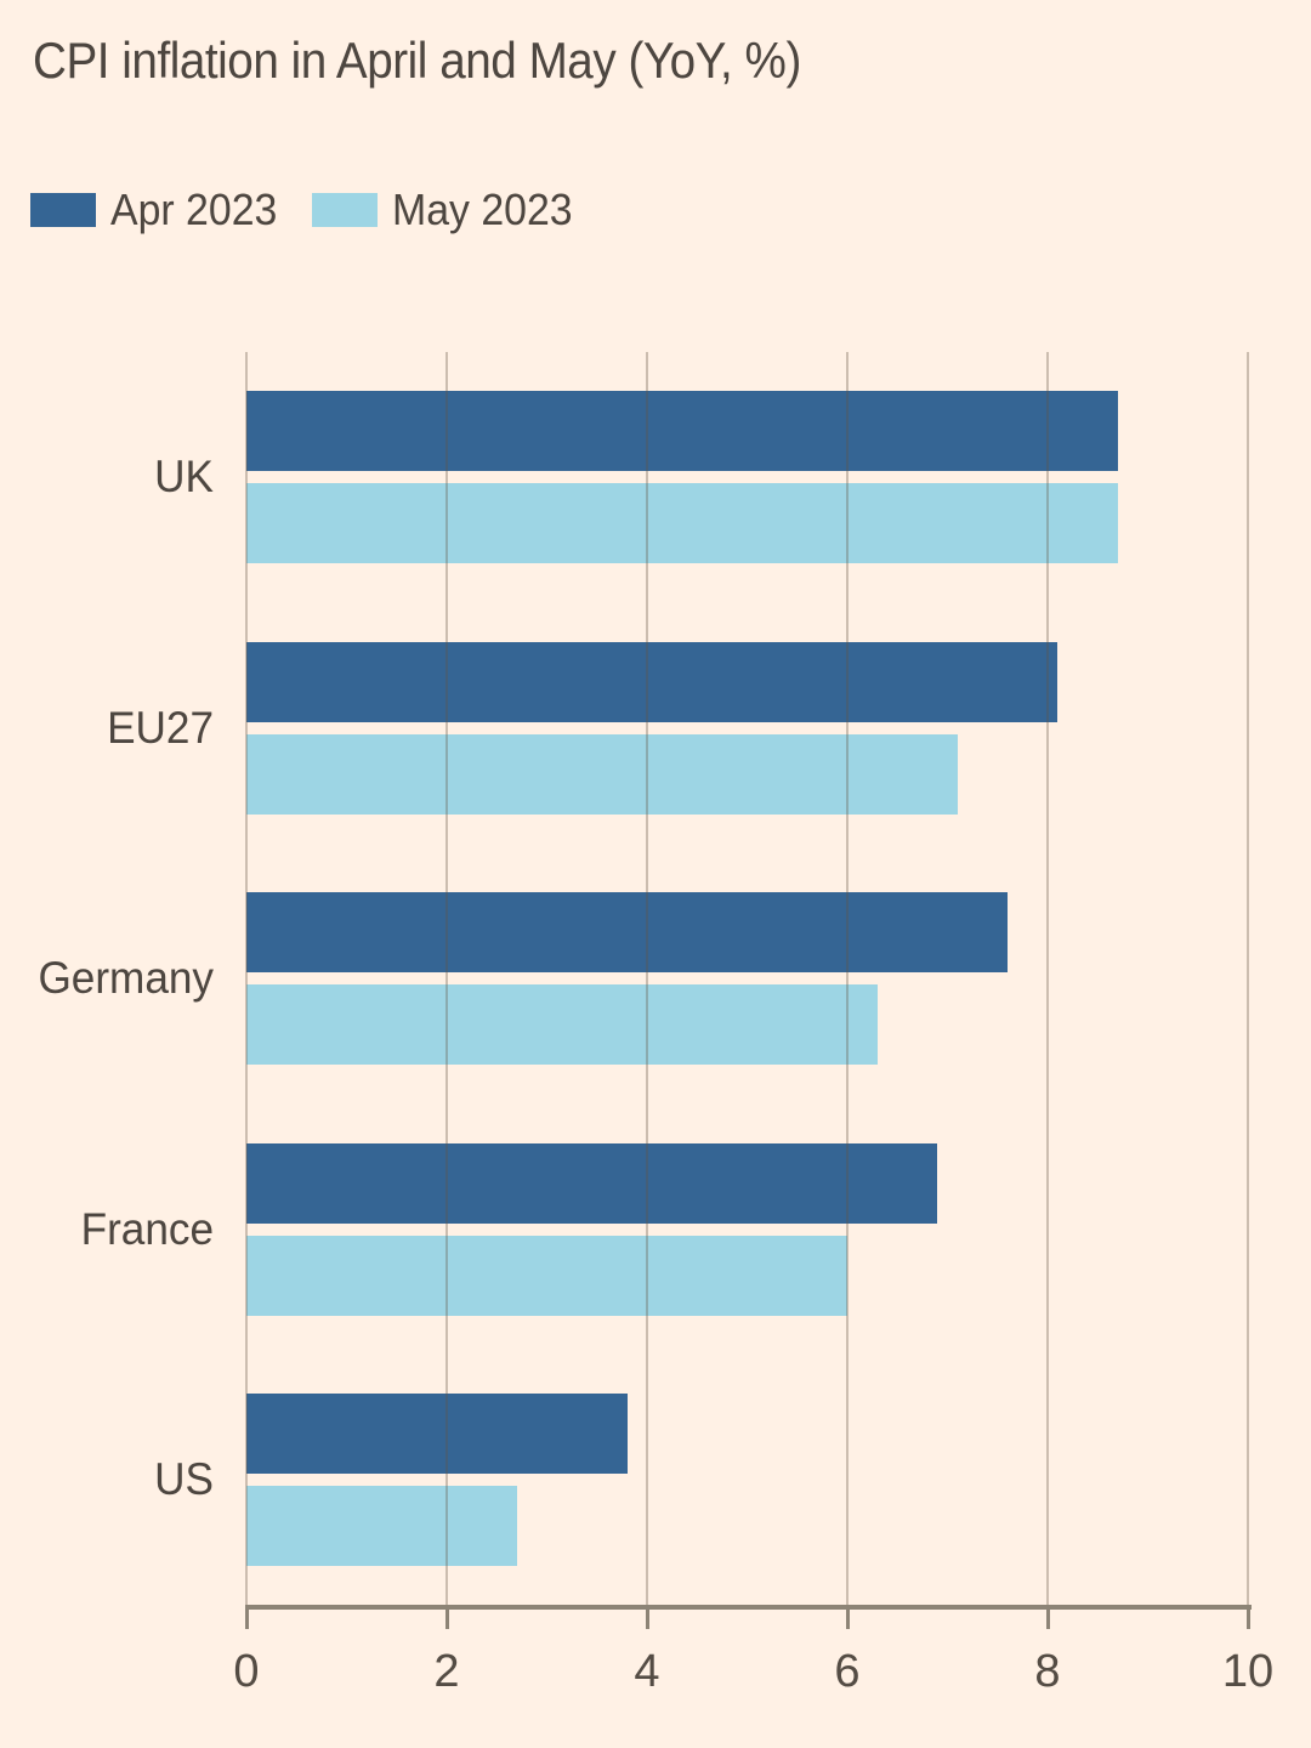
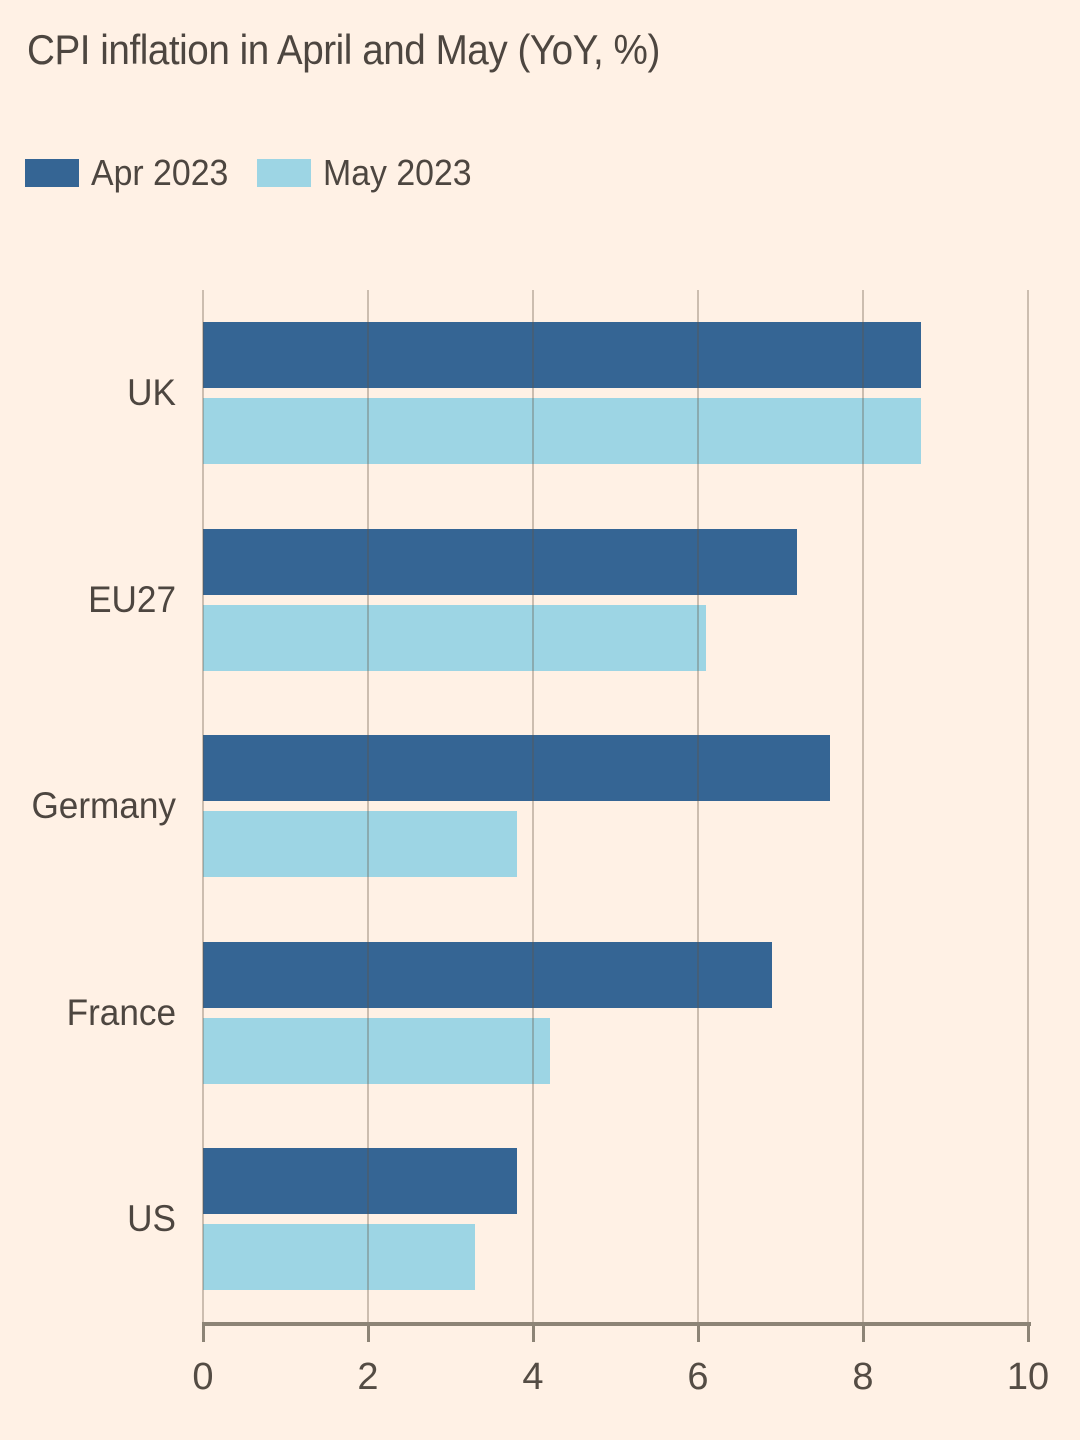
Apr 2023/EU27: 8.1 -> 7.2
May 2023/EU27: 7.1 -> 6.1
May 2023/Germany: 6.3 -> 3.8
May 2023/France: 6.0 -> 4.2
May 2023/US: 2.7 -> 3.3
